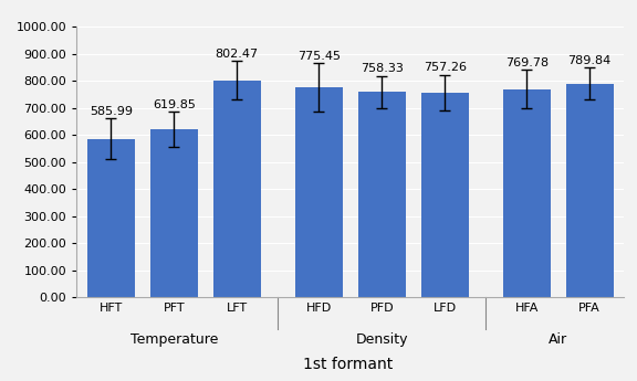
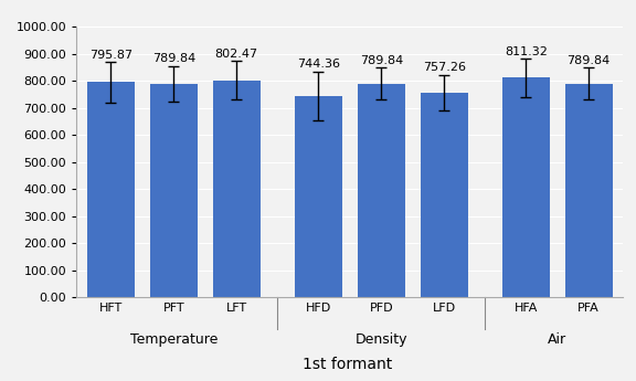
HFT: 585.99 -> 795.87
PFT: 619.85 -> 789.84
HFD: 775.45 -> 744.36
PFD: 758.33 -> 789.84
HFA: 769.78 -> 811.32
